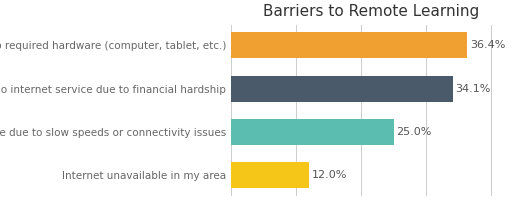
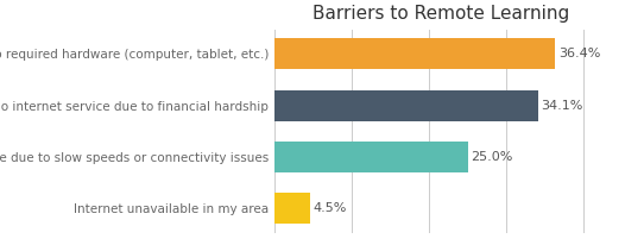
Internet unavailable in my area: 12.0% -> 4.5%
